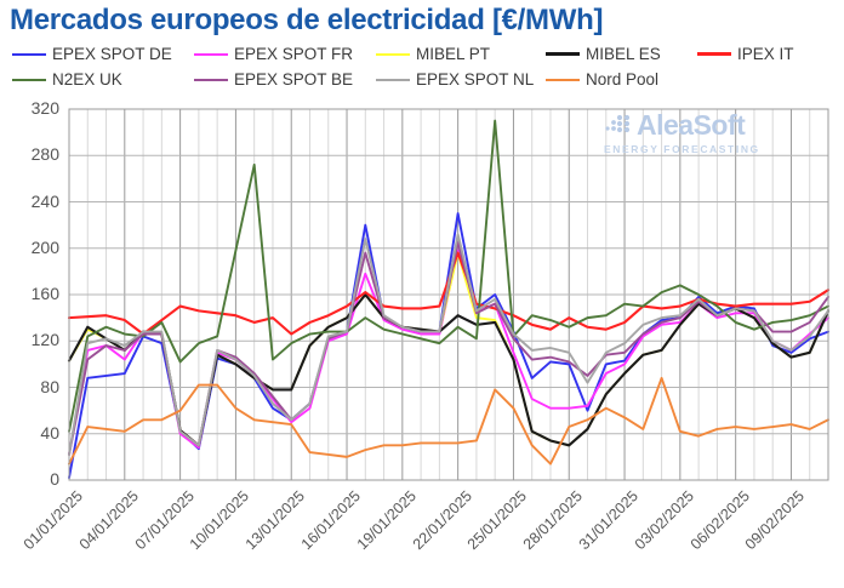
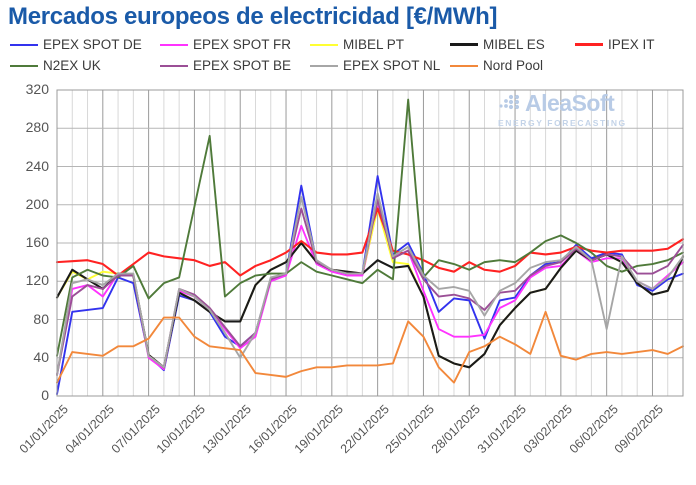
MIBEL PT/04/01/2025: 110 -> 130
EPEX SPOT NL/13/01/2025: 50 -> 40
N2EX UK/31/01/2025: 150 -> 140
EPEX SPOT NL/06/02/2025: 150 -> 70
